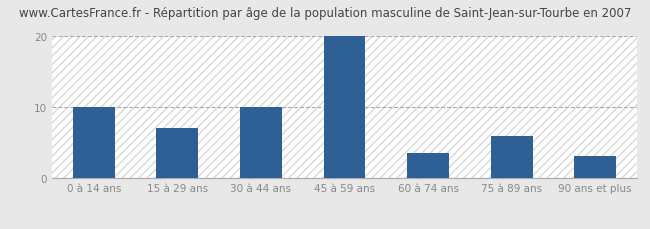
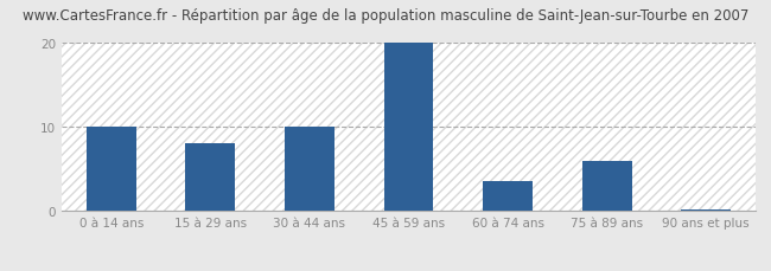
15 à 29 ans: 7.0 -> 8.0
90 ans et plus: 3.2 -> 0.2
